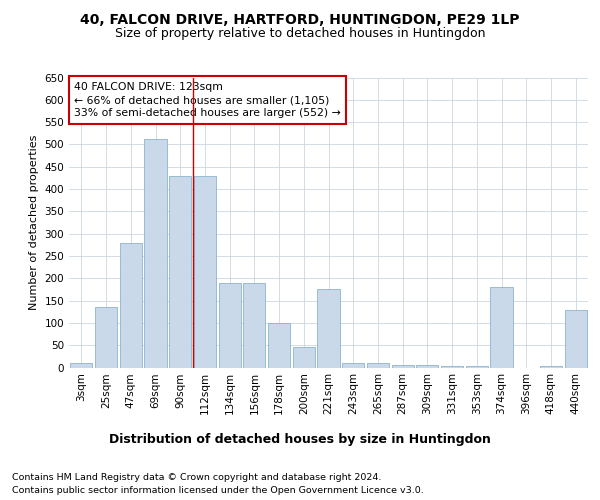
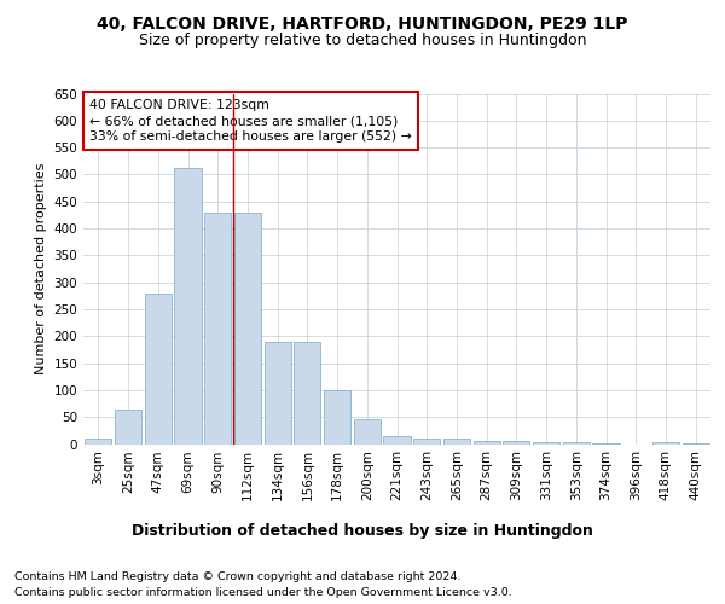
25sqm: 135 -> 65
221sqm: 175 -> 15
374sqm: 180 -> 1
440sqm: 130 -> 1
